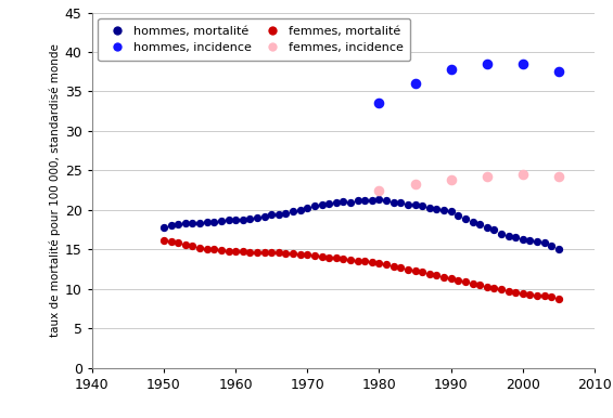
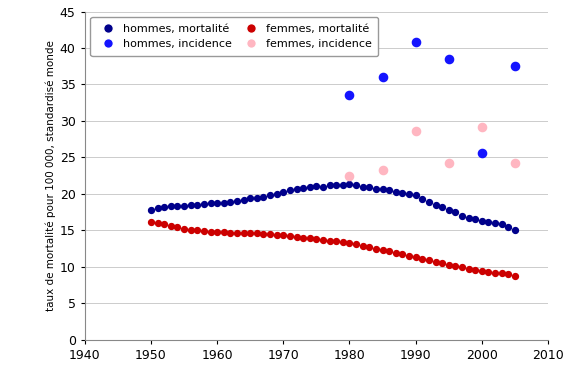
hommes, incidence/1990: 37.8 -> 40.8
femmes, incidence/1990: 23.8 -> 28.6
hommes, incidence/2000: 38.5 -> 25.6
femmes, incidence/2000: 24.5 -> 29.2
